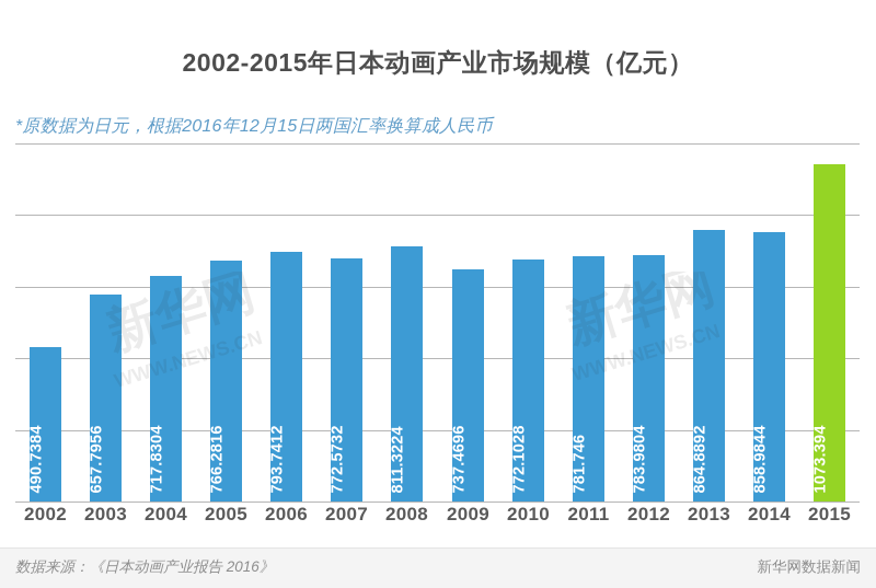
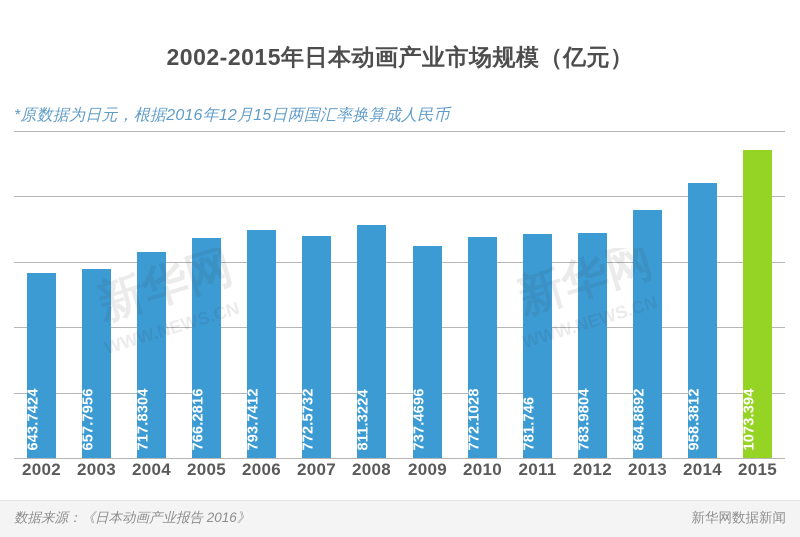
2002: 490.7384 -> 643.7424
2014: 858.9844 -> 958.3812
